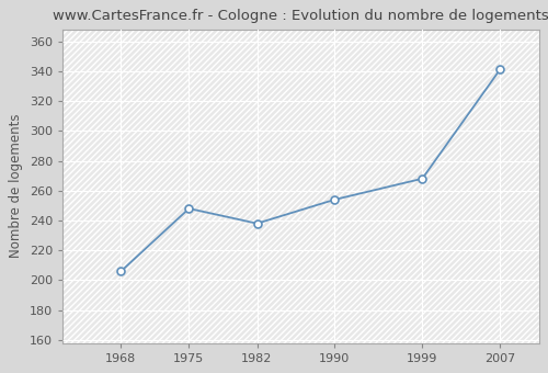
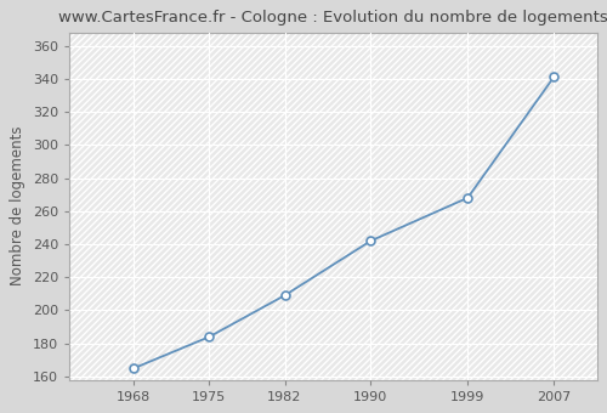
1968: 206 -> 165
1975: 248 -> 184
1982: 238 -> 209
1990: 254 -> 242
